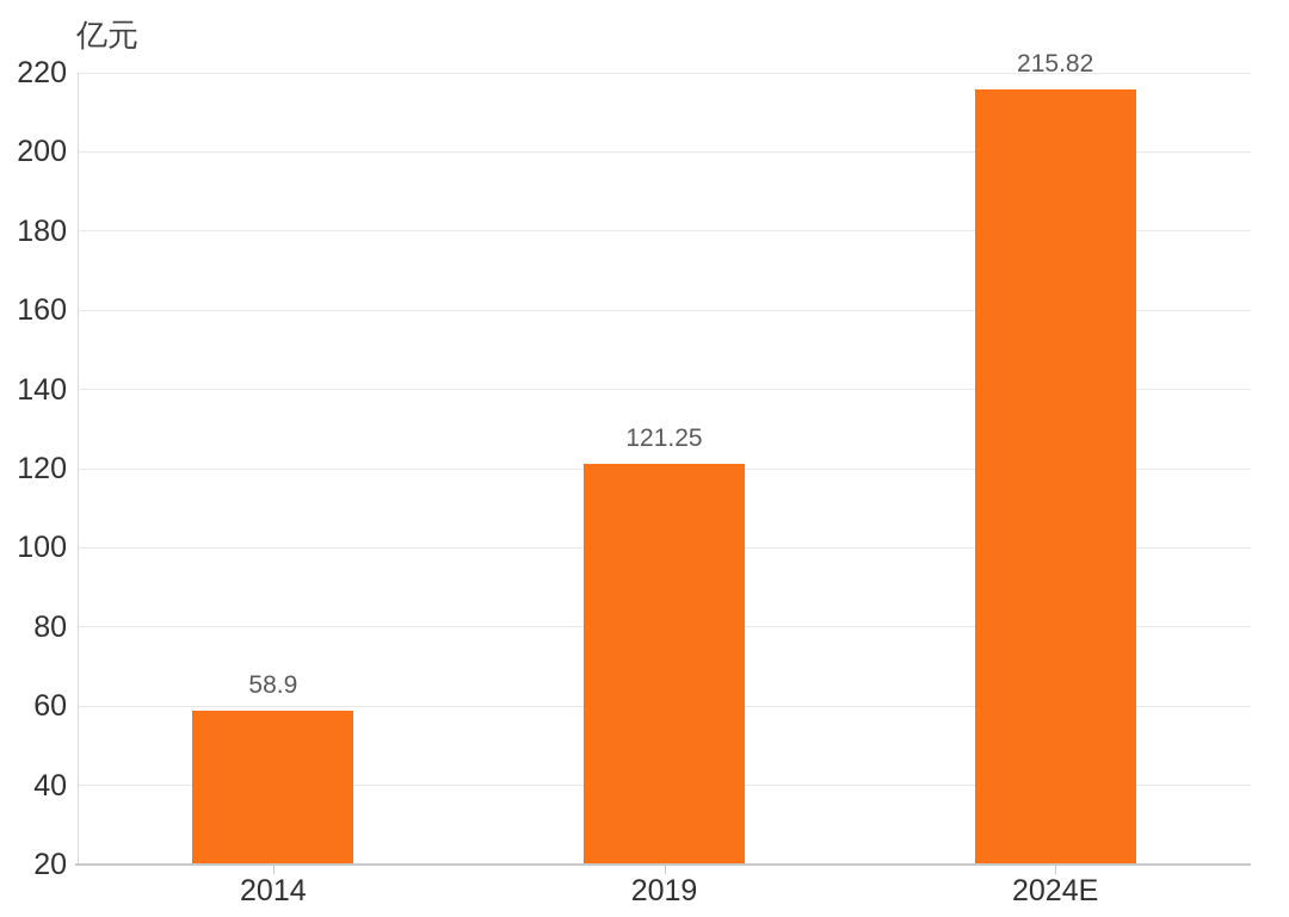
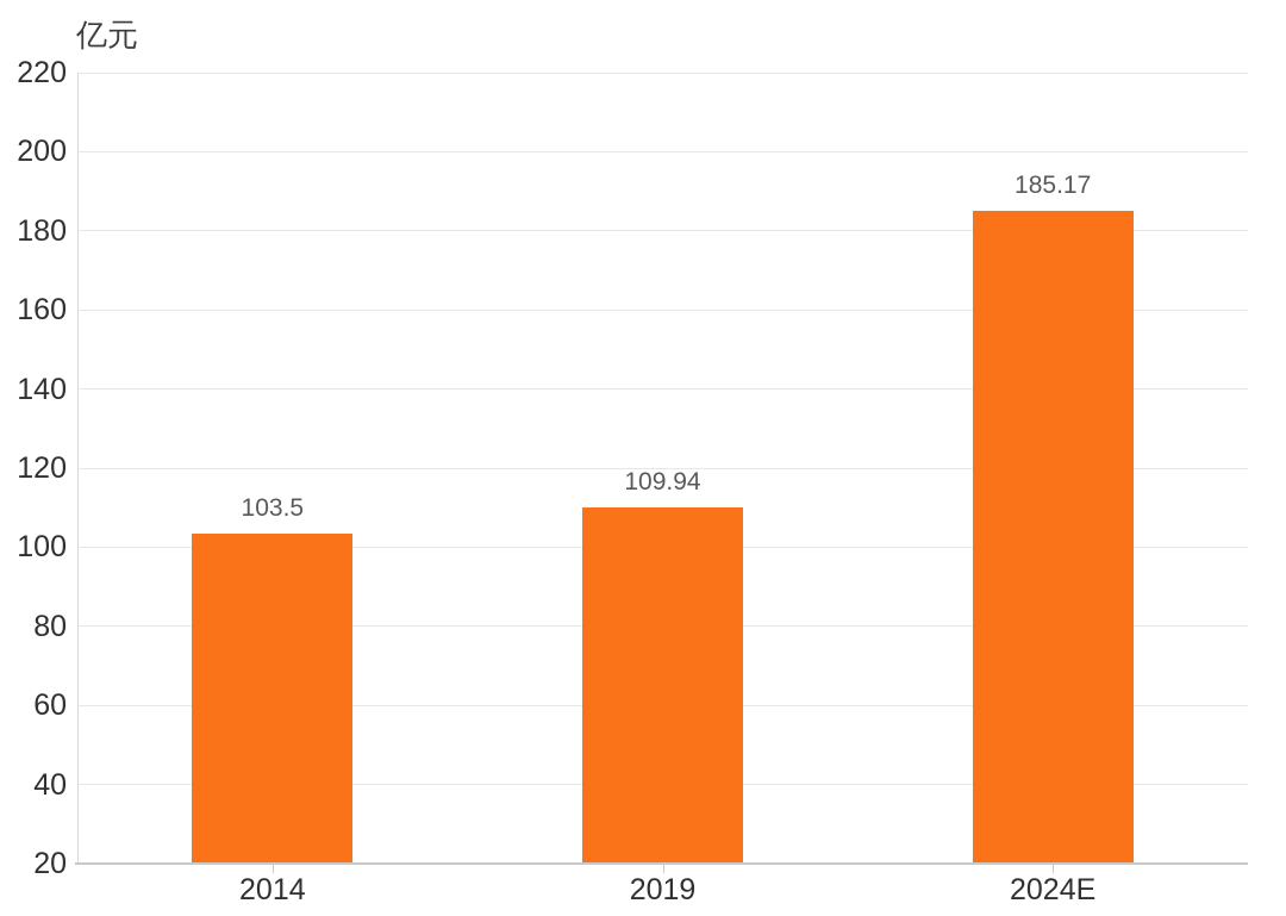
2014: 58.9 -> 103.5
2019: 121.25 -> 109.94
2024E: 215.82 -> 185.17
